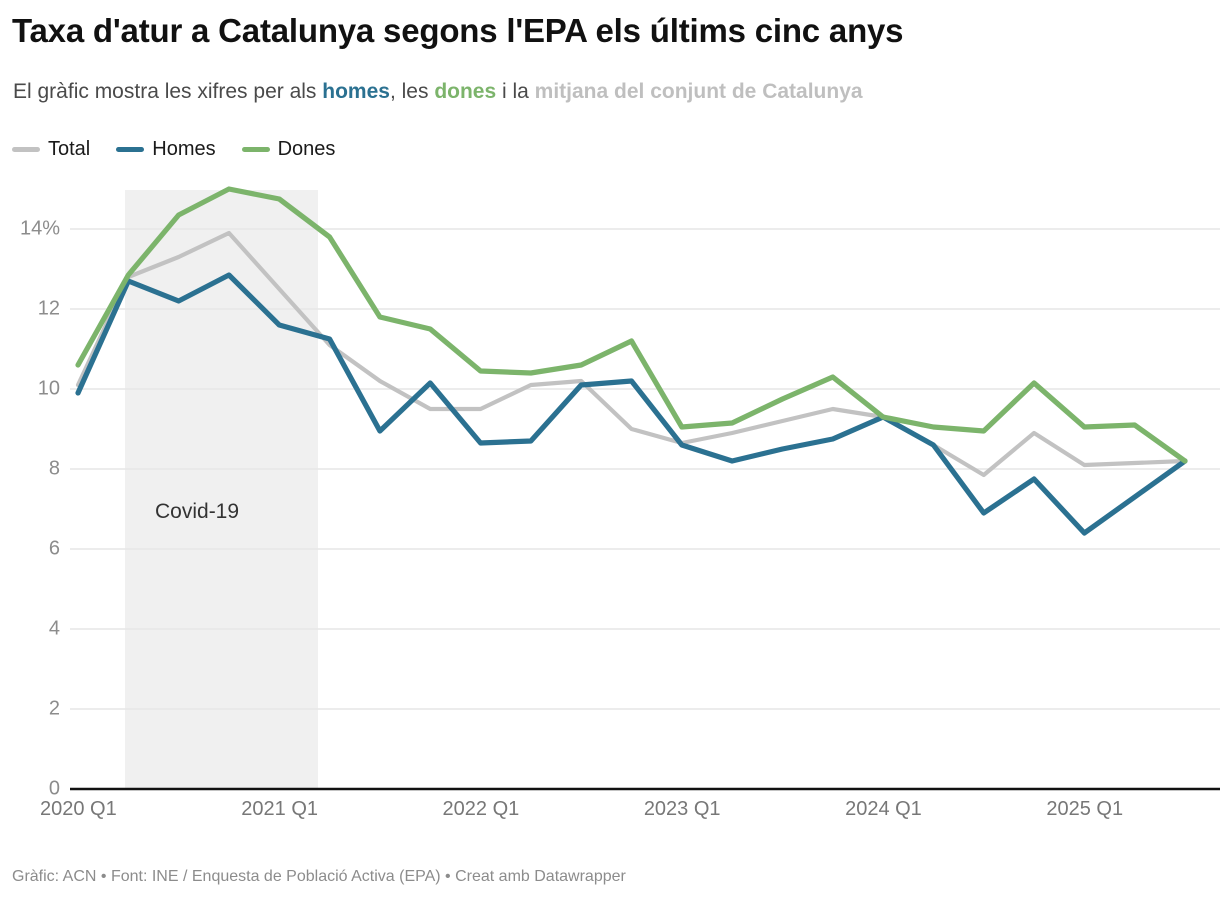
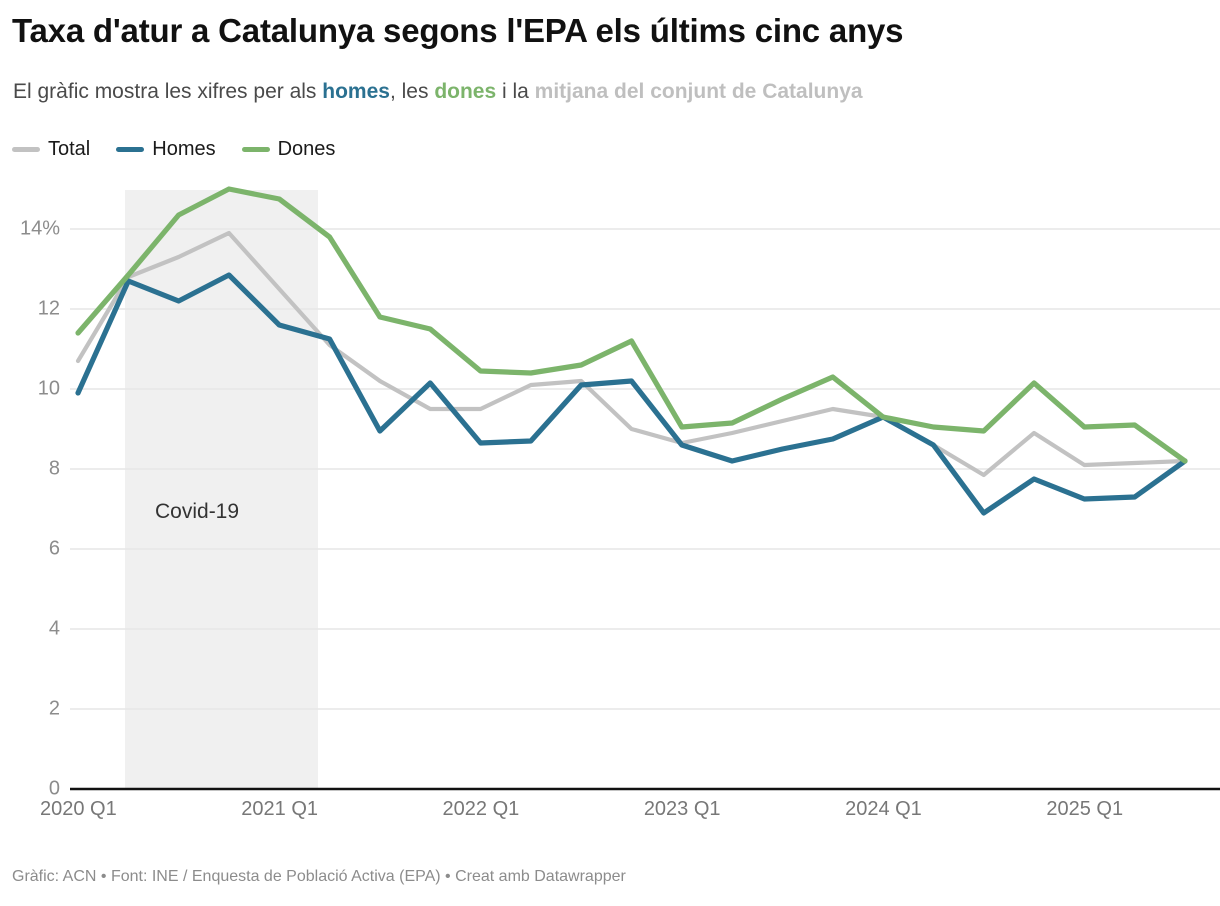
Total/2020 Q1: 10.1% -> 10.7%
Dones/2020 Q1: 10.6% -> 11.4%
Homes/2025 Q1: 6.4% -> 7.2%
